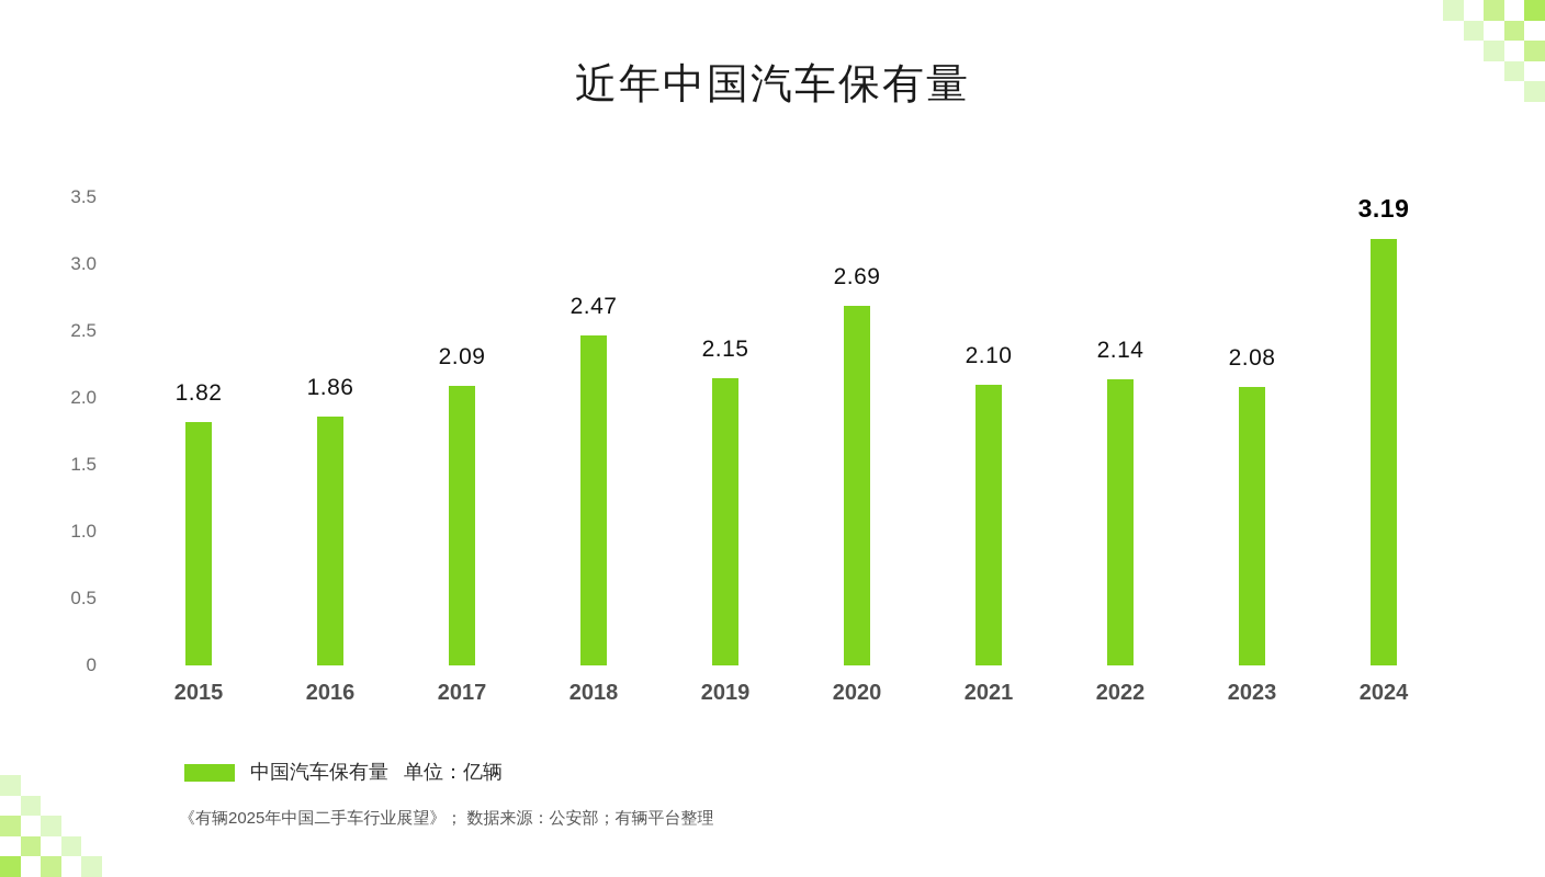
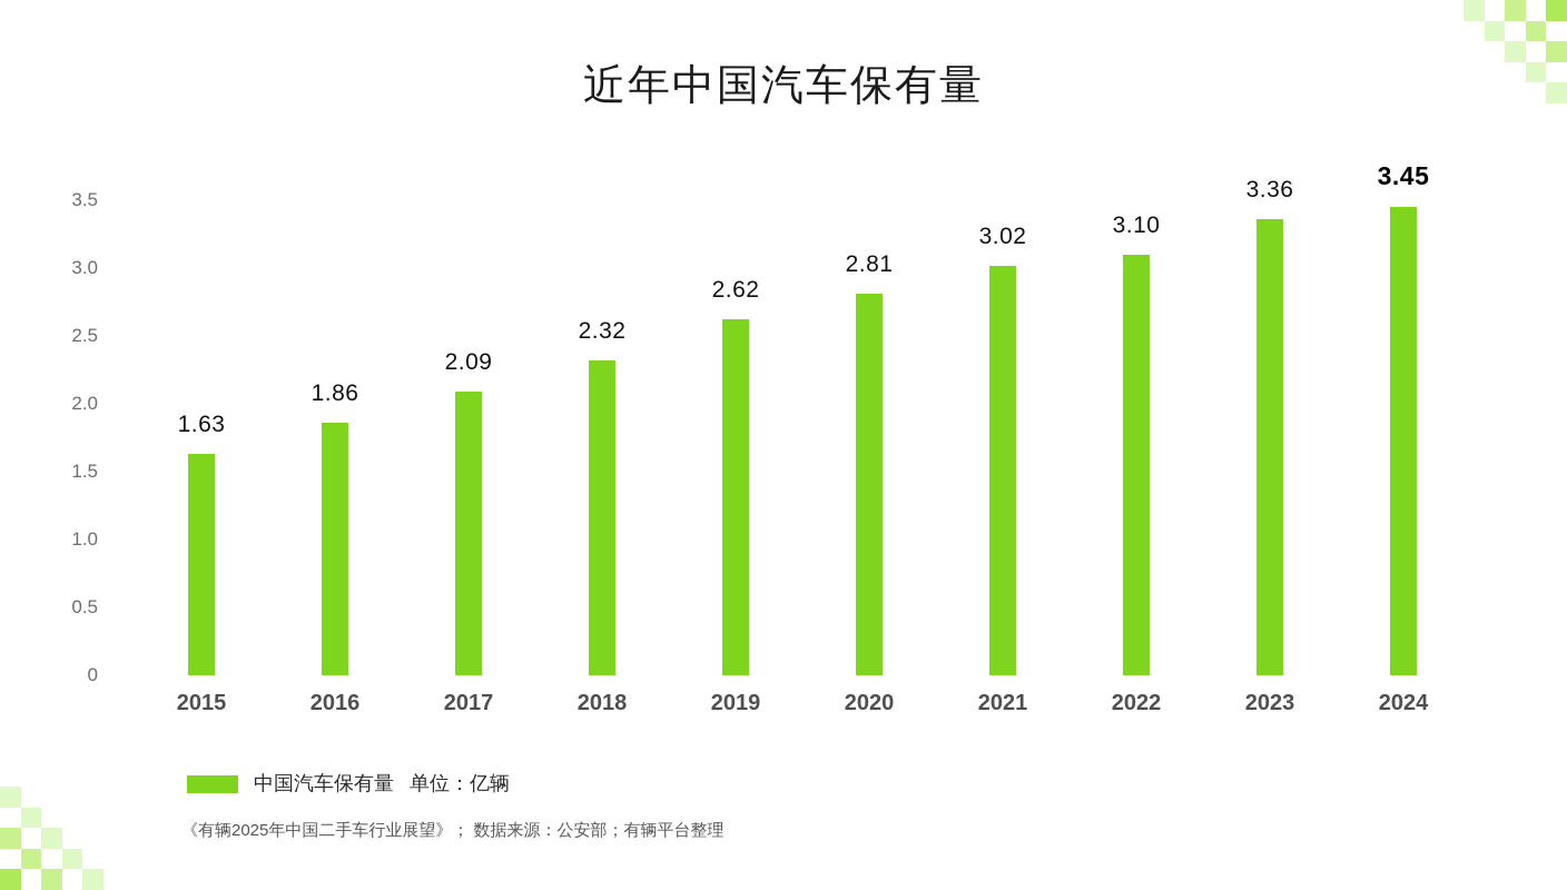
2015: 1.82 -> 1.63
2018: 2.47 -> 2.32
2019: 2.15 -> 2.62
2020: 2.69 -> 2.81
2021: 2.10 -> 3.02
2022: 2.14 -> 3.10
2023: 2.08 -> 3.36
2024: 3.19 -> 3.45
